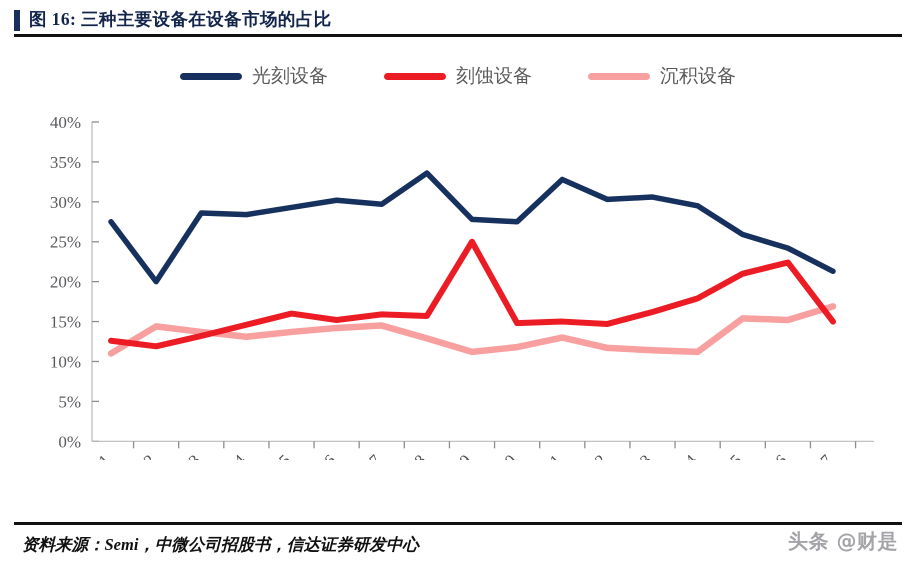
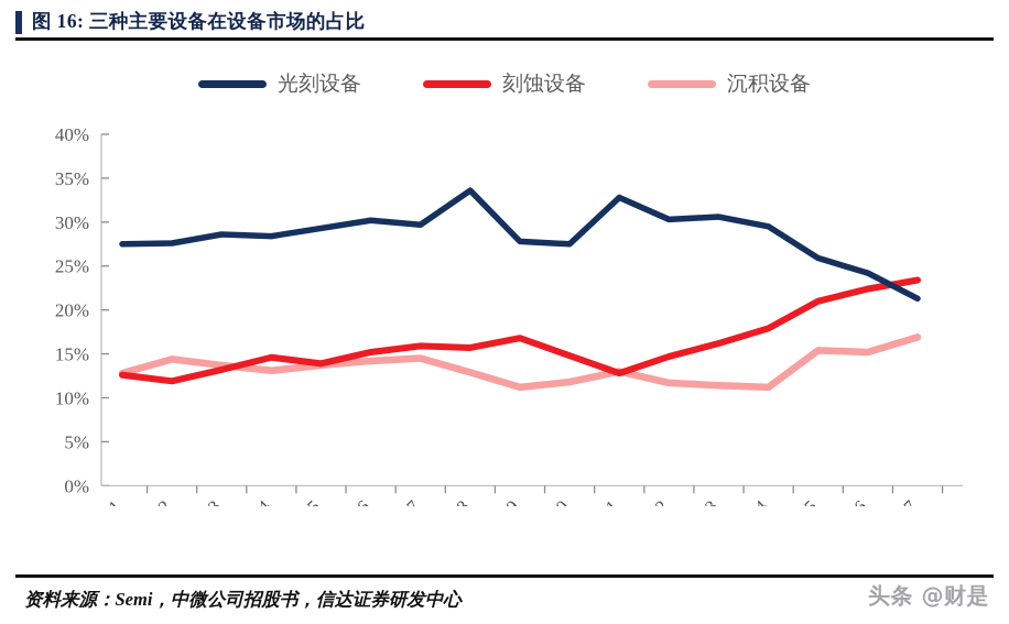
沉积设备/2001: 11% -> 13%
光刻设备/2002: 20% -> 28%
刻蚀设备/2005: 16% -> 14%
刻蚀设备/2009: 25% -> 17%
刻蚀设备/2011: 15% -> 13%
刻蚀设备/2017: 15% -> 23%
